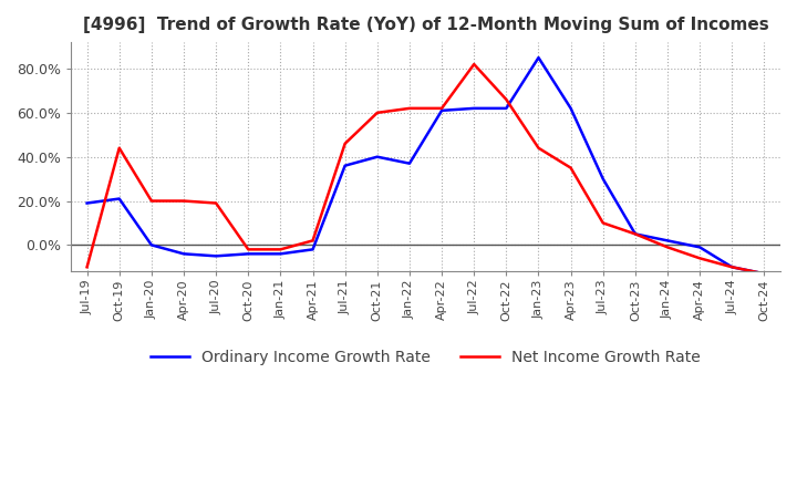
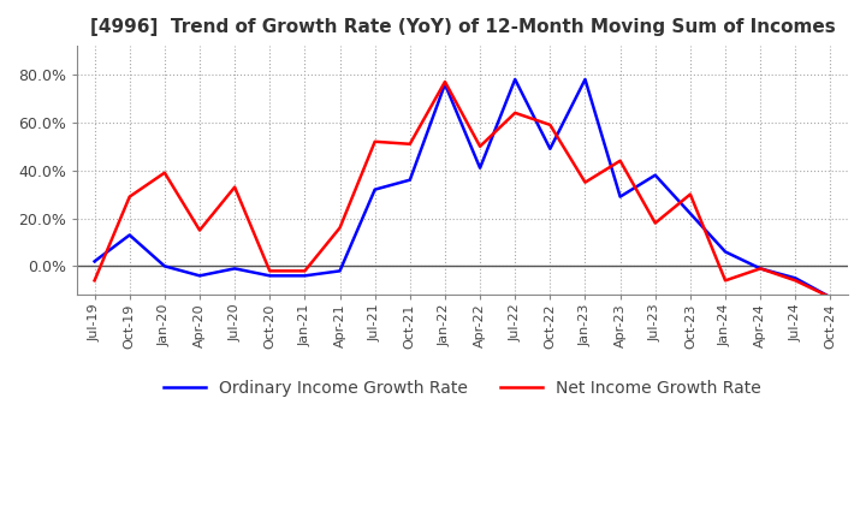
Ordinary Income Growth Rate/Jul-19: 19% -> 2%
Net Income Growth Rate/Jul-19: -10% -> -6%
Ordinary Income Growth Rate/Oct-19: 21% -> 13%
Net Income Growth Rate/Oct-19: 44% -> 29%
Net Income Growth Rate/Jan-20: 20% -> 39%
Net Income Growth Rate/Apr-20: 20% -> 15%
Ordinary Income Growth Rate/Jul-20: -5% -> -1%
Net Income Growth Rate/Jul-20: 19% -> 33%
Net Income Growth Rate/Apr-21: 2% -> 16%
Ordinary Income Growth Rate/Jul-21: 36% -> 32%
Net Income Growth Rate/Jul-21: 46% -> 52%
Ordinary Income Growth Rate/Oct-21: 40% -> 36%
Net Income Growth Rate/Oct-21: 60% -> 51%
Ordinary Income Growth Rate/Jan-22: 37% -> 76%
Net Income Growth Rate/Jan-22: 62% -> 77%
Ordinary Income Growth Rate/Apr-22: 61% -> 41%
Net Income Growth Rate/Apr-22: 62% -> 50%
Ordinary Income Growth Rate/Jul-22: 62% -> 78%
Net Income Growth Rate/Jul-22: 82% -> 64%
Ordinary Income Growth Rate/Oct-22: 62% -> 49%
Net Income Growth Rate/Oct-22: 66% -> 59%
Ordinary Income Growth Rate/Jan-23: 85% -> 78%
Net Income Growth Rate/Jan-23: 44% -> 35%
Ordinary Income Growth Rate/Apr-23: 62% -> 29%
Net Income Growth Rate/Apr-23: 35% -> 44%
Ordinary Income Growth Rate/Jul-23: 30% -> 38%
Net Income Growth Rate/Jul-23: 10% -> 18%
Ordinary Income Growth Rate/Oct-23: 5% -> 22%
Net Income Growth Rate/Oct-23: 5% -> 30%
Ordinary Income Growth Rate/Jan-24: 2% -> 6%
Net Income Growth Rate/Jan-24: -1% -> -6%
Net Income Growth Rate/Apr-24: -6% -> -1%
Ordinary Income Growth Rate/Jul-24: -10% -> -5%
Net Income Growth Rate/Jul-24: -10% -> -6%
